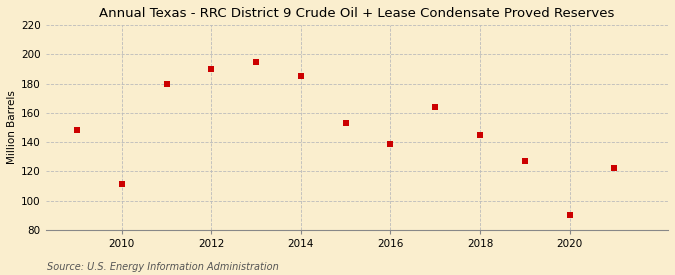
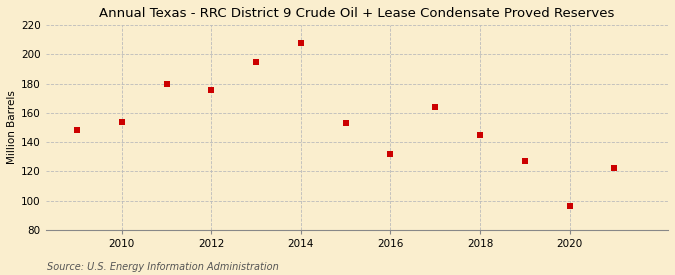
2010: 111 -> 154
2012: 190 -> 176
2014: 185 -> 208
2016: 139 -> 132
2020: 90 -> 96
